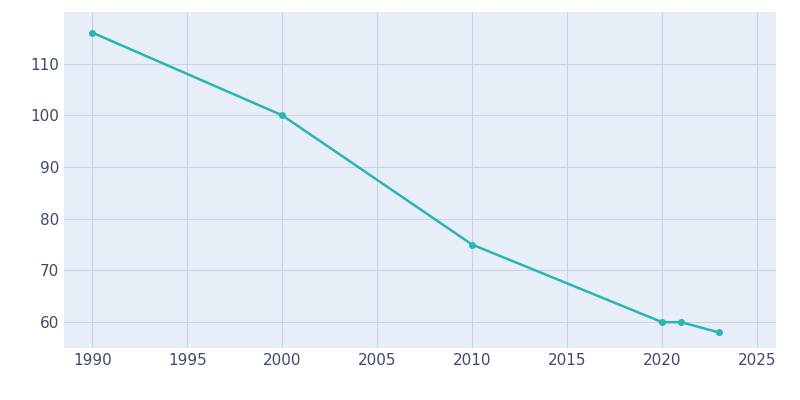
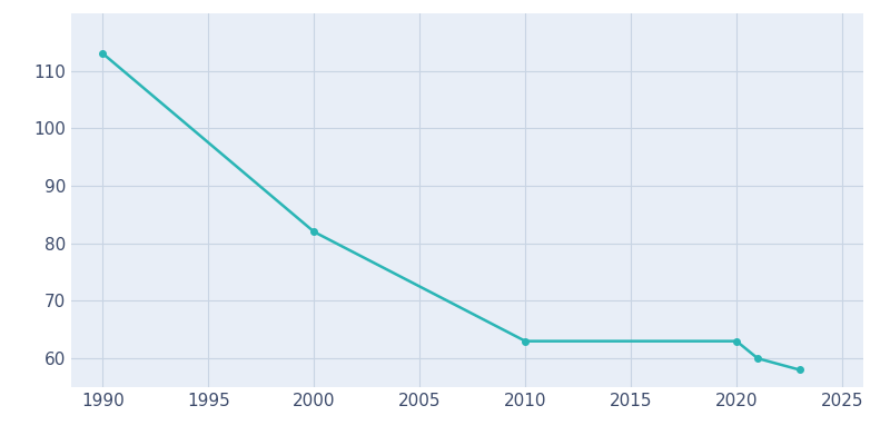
1990: 116 -> 113
2000: 100 -> 82
2010: 75 -> 63
2020: 60 -> 63
